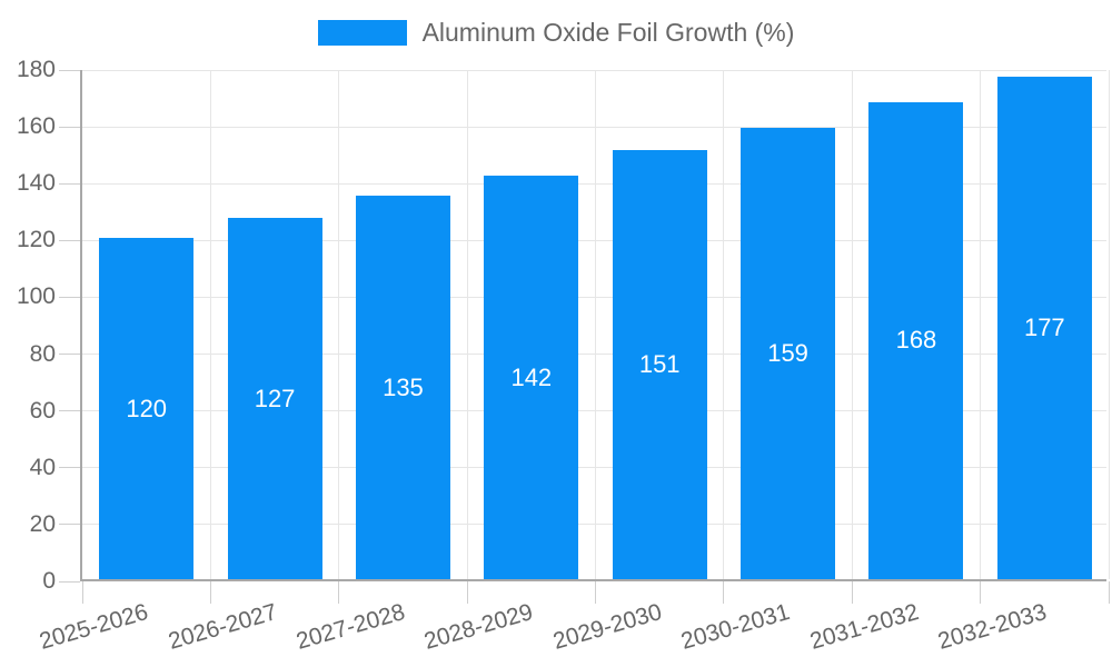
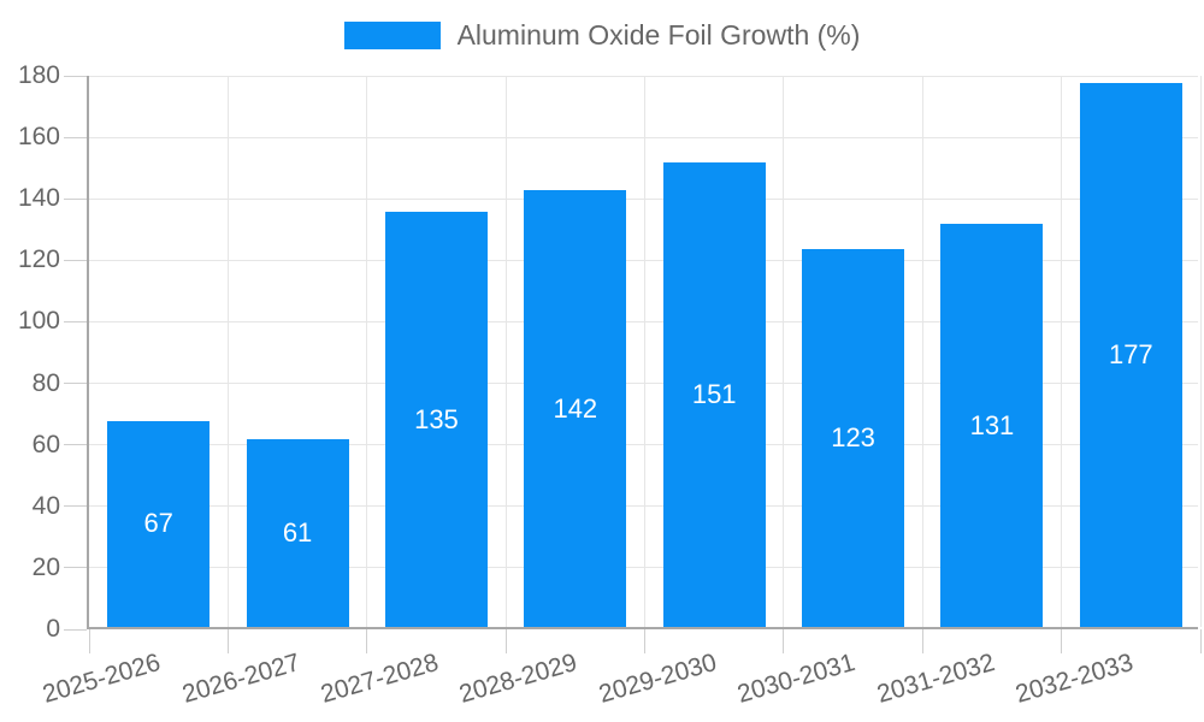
2025-2026: 120 -> 67
2026-2027: 127 -> 61
2030-2031: 159 -> 123
2031-2032: 168 -> 131
